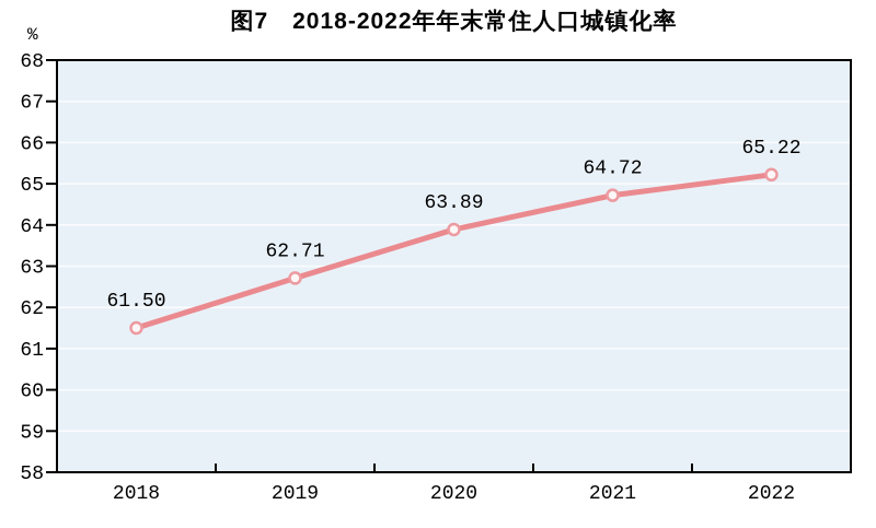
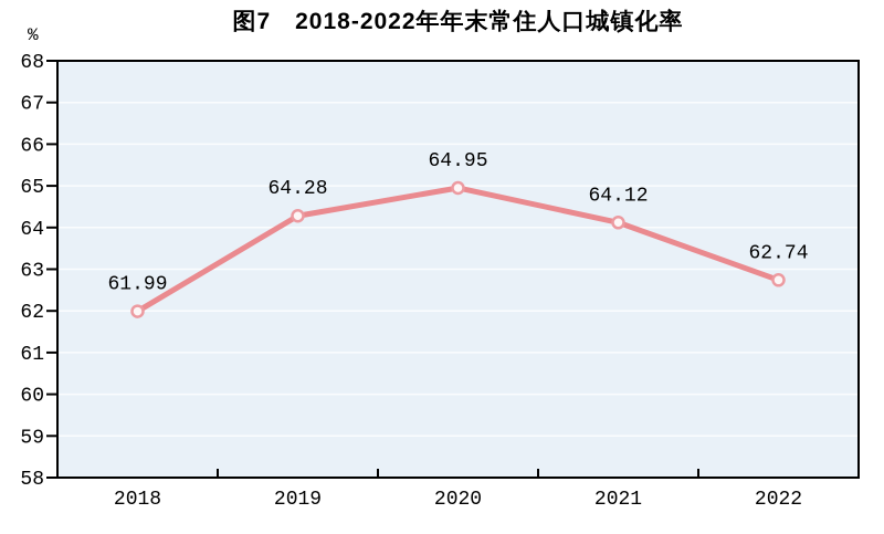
2018: 61.50 -> 61.99
2019: 62.71 -> 64.28
2020: 63.89 -> 64.95
2021: 64.72 -> 64.12
2022: 65.22 -> 62.74
